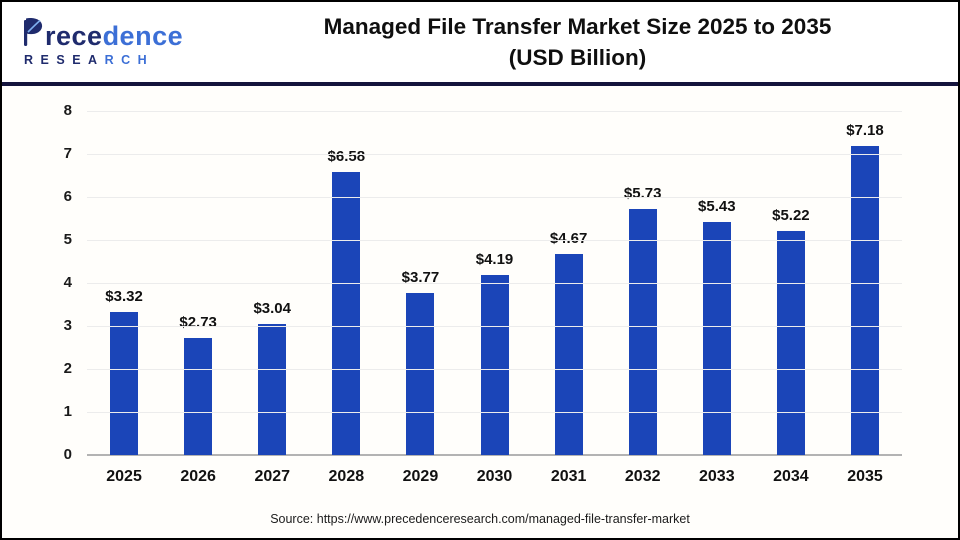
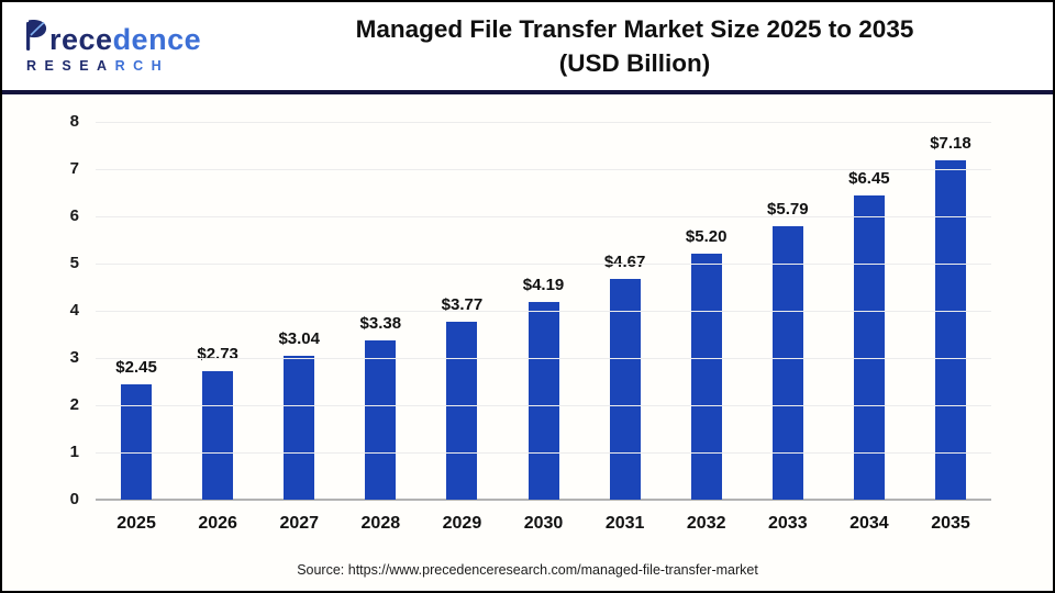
2025: $3.32 -> $2.45
2028: $6.58 -> $3.38
2032: $5.73 -> $5.20
2033: $5.43 -> $5.79
2034: $5.22 -> $6.45
